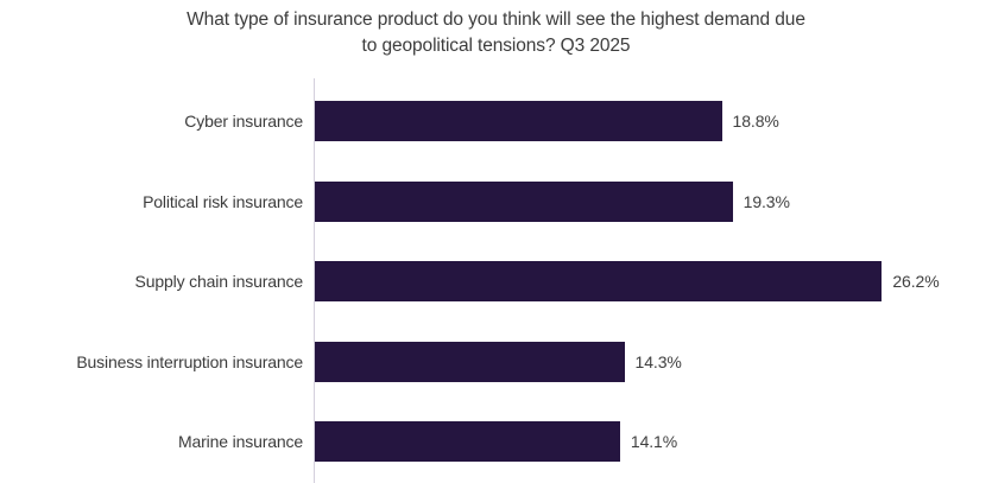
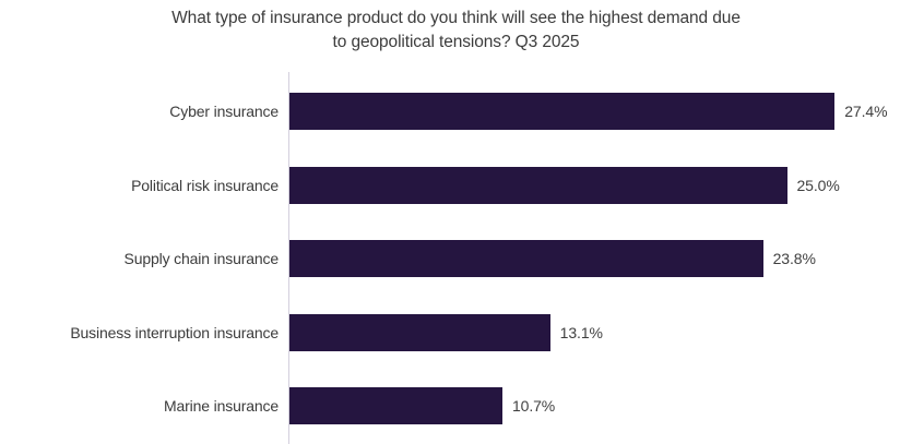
Cyber insurance: 18.8% -> 27.4%
Political risk insurance: 19.3% -> 25.0%
Supply chain insurance: 26.2% -> 23.8%
Business interruption insurance: 14.3% -> 13.1%
Marine insurance: 14.1% -> 10.7%
